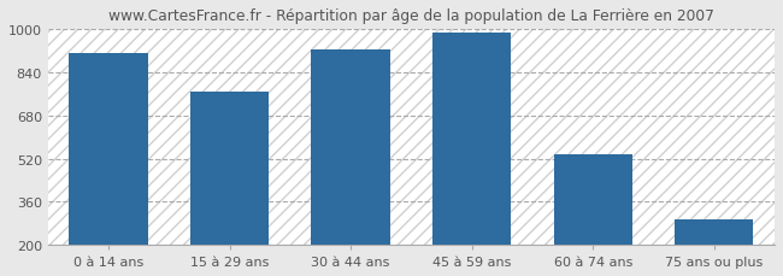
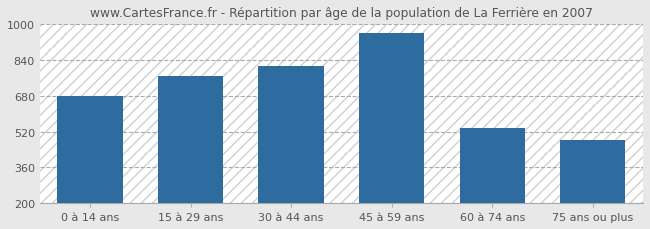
0 à 14 ans: 910 -> 680
30 à 44 ans: 925 -> 815
45 à 59 ans: 990 -> 960
75 ans ou plus: 295 -> 480
